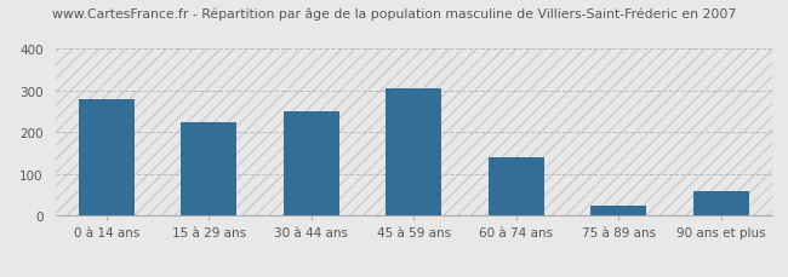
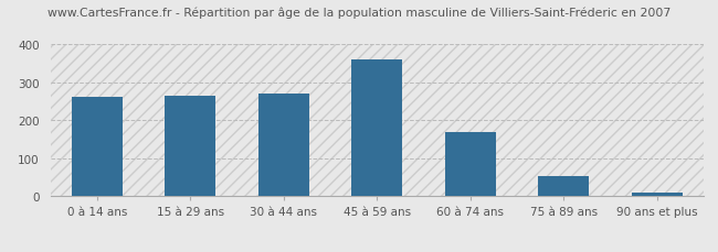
0 à 14 ans: 280 -> 263
15 à 29 ans: 225 -> 265
30 à 44 ans: 250 -> 270
45 à 59 ans: 305 -> 362
60 à 74 ans: 140 -> 170
75 à 89 ans: 25 -> 52
90 ans et plus: 60 -> 9
